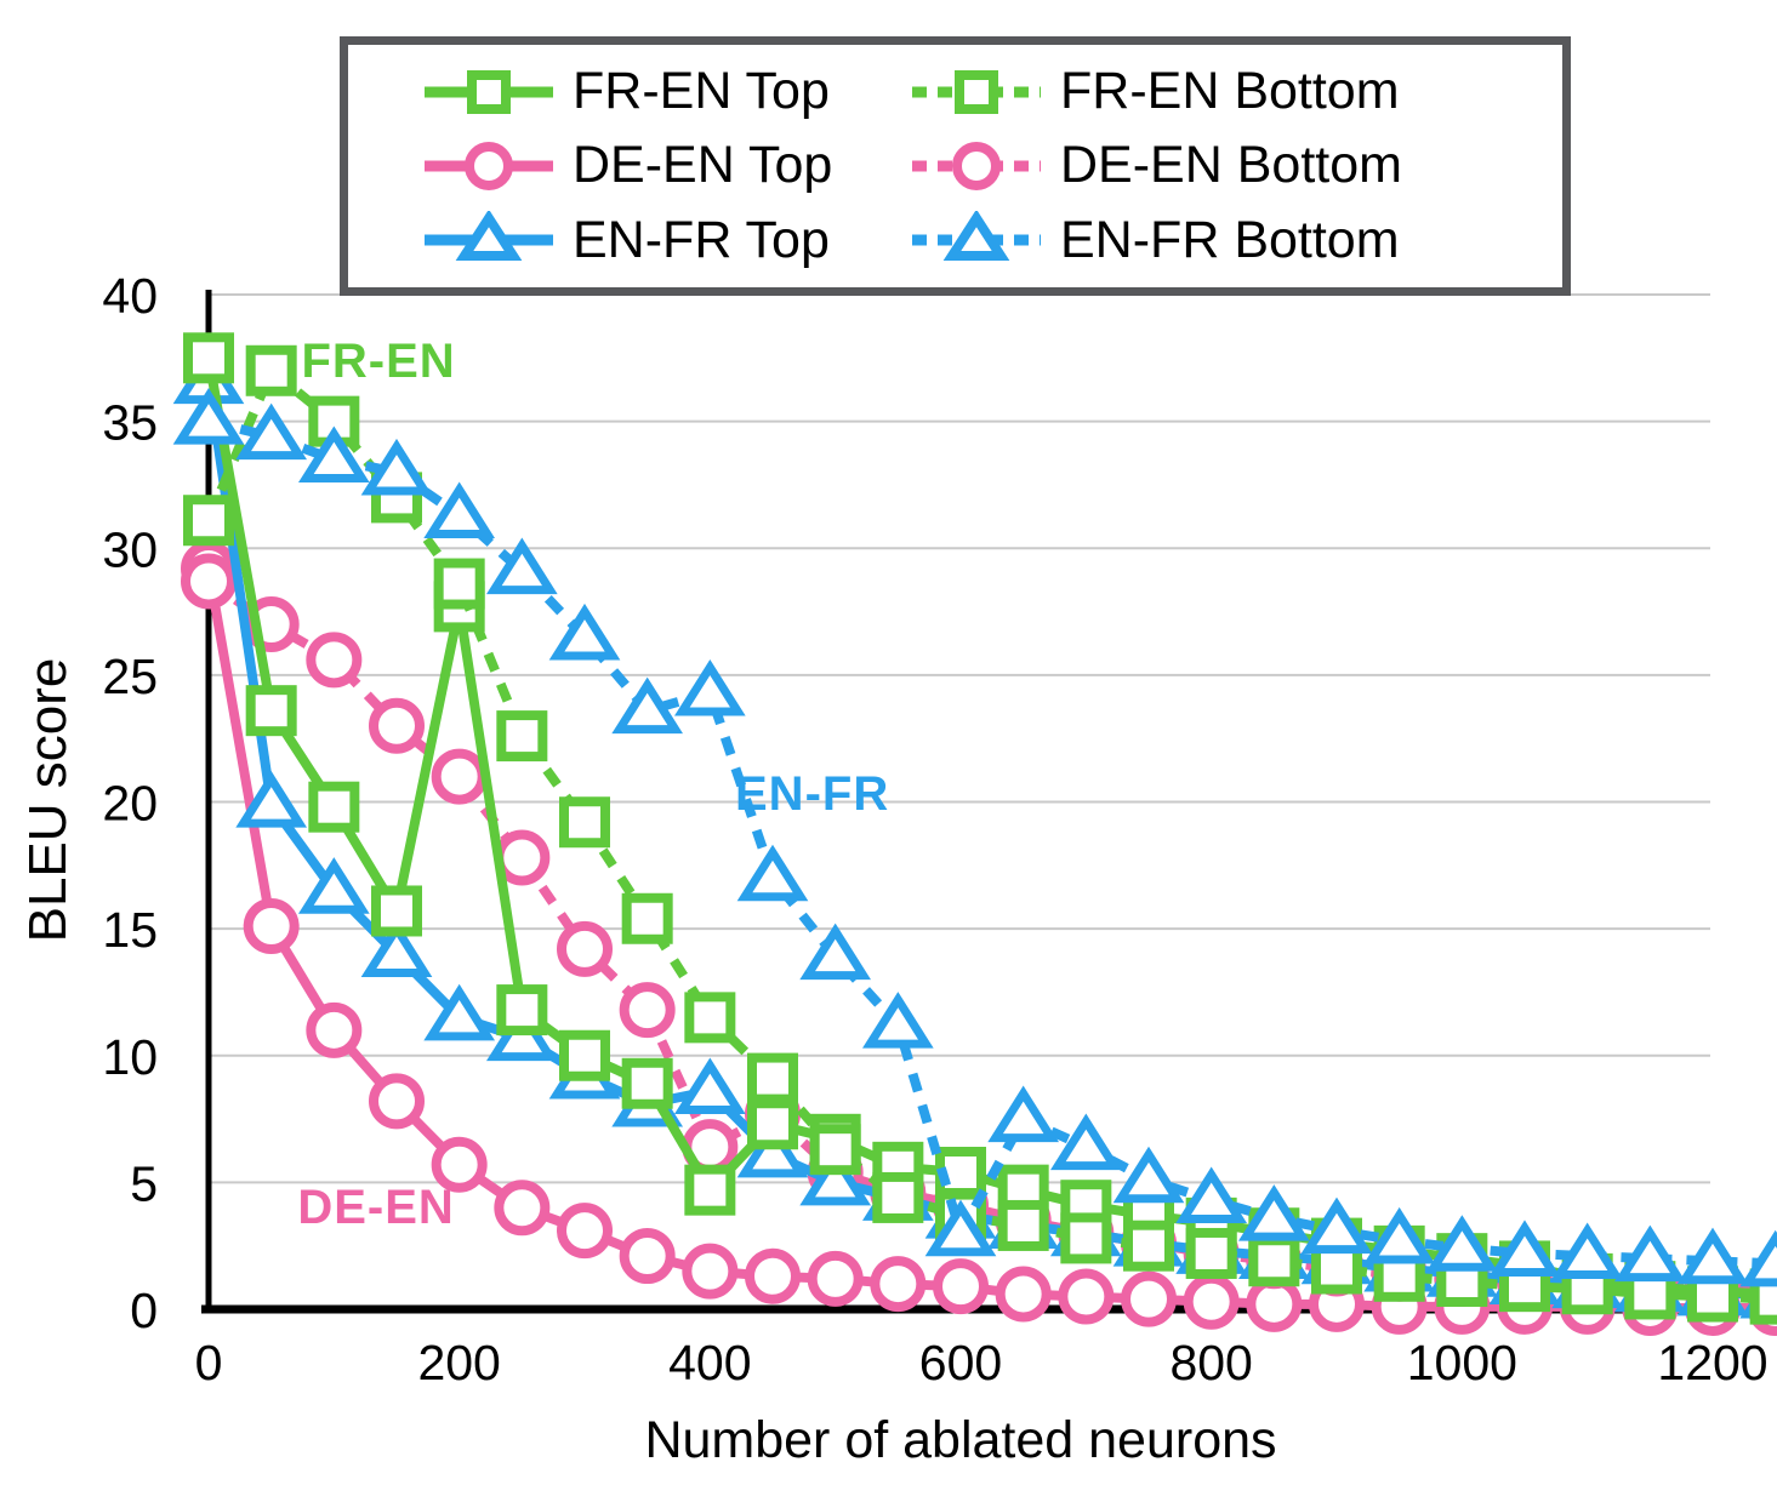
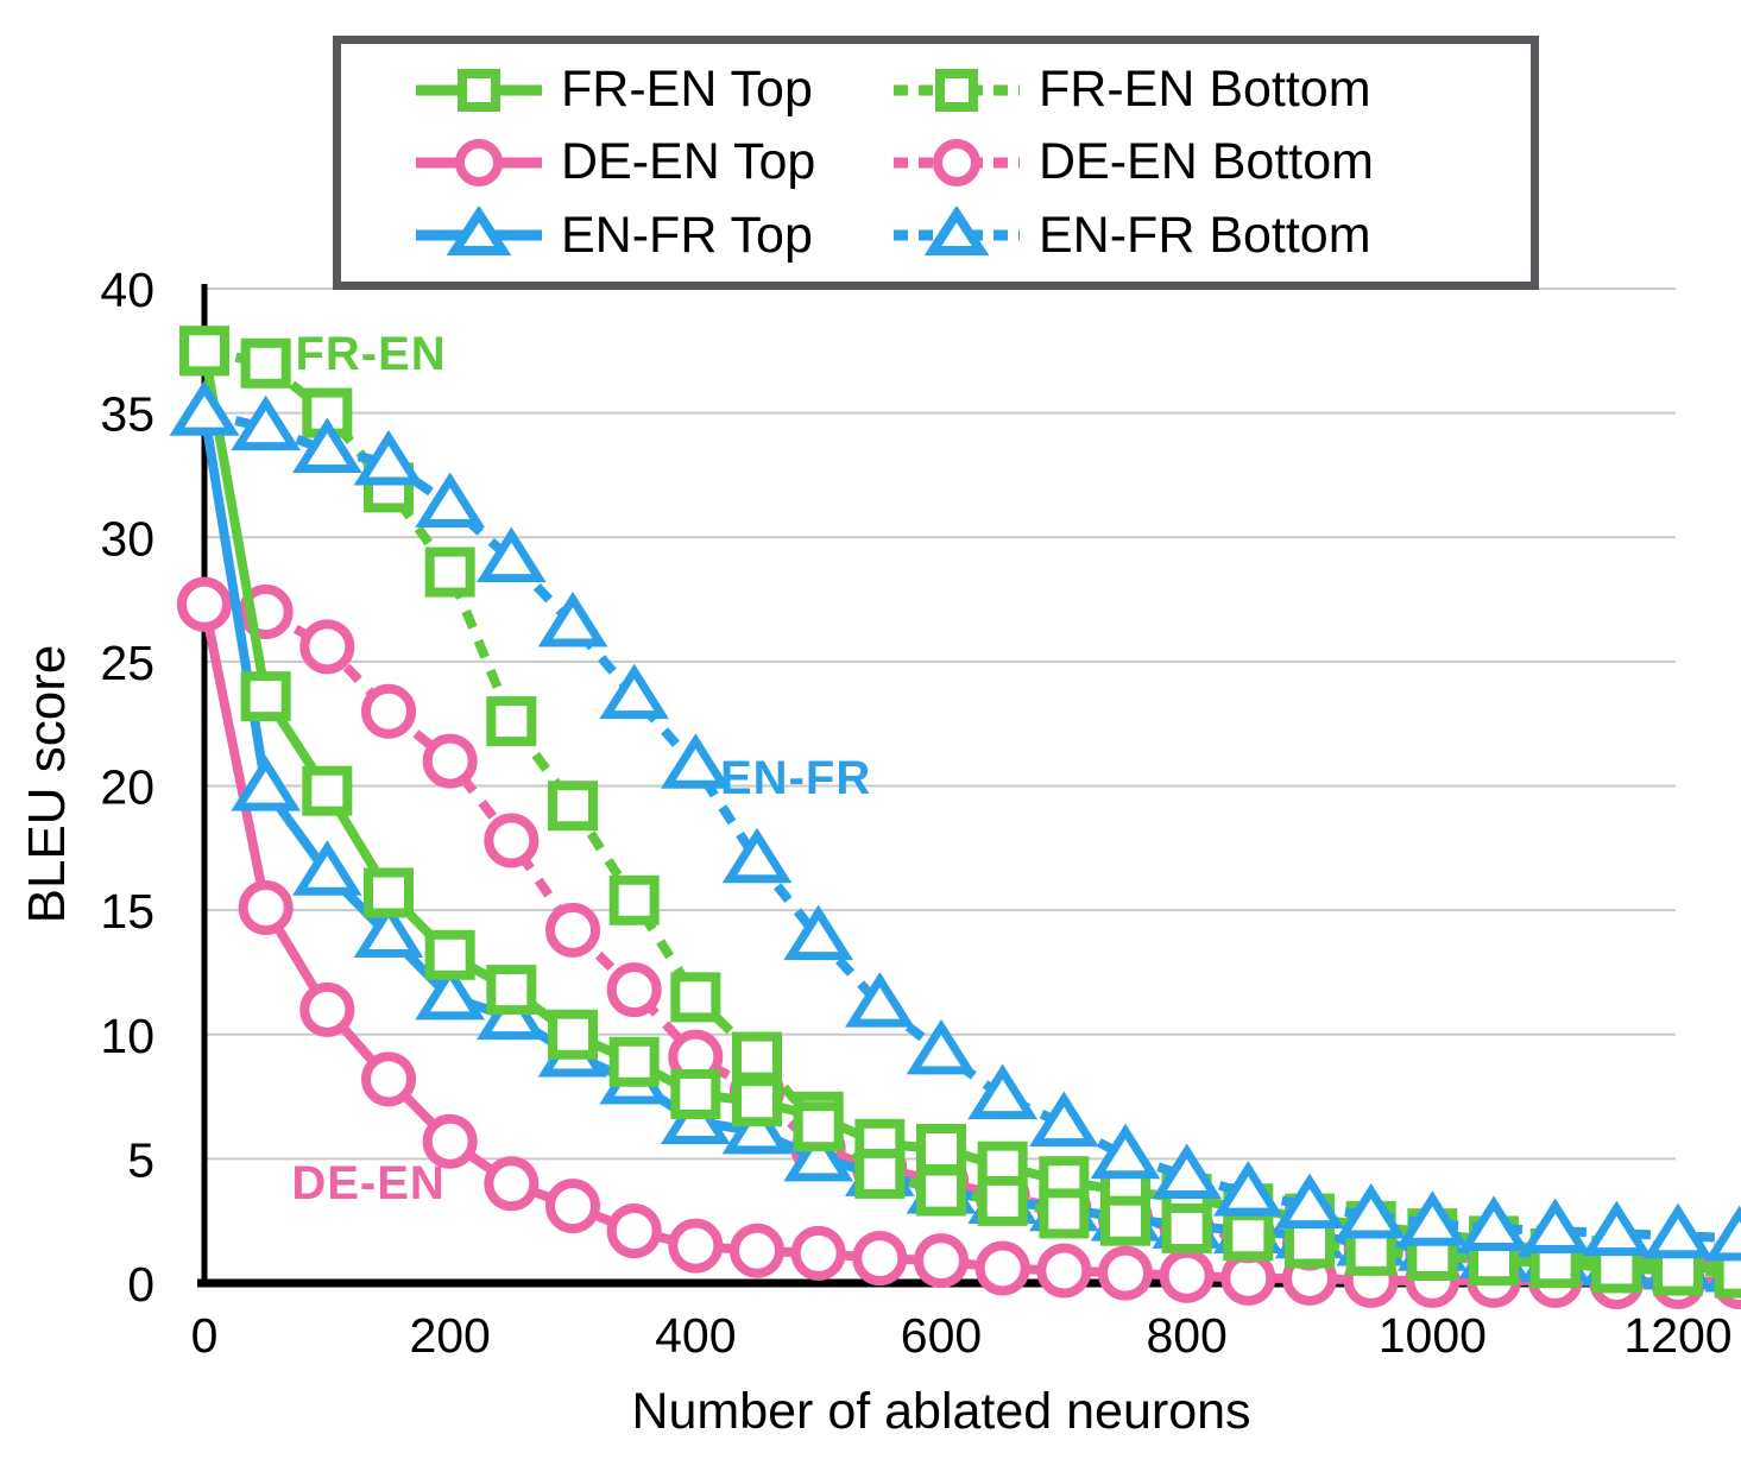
FR-EN Bottom/0: 31.1 -> 37.5
DE-EN Top/0: 29.2 -> 27.3
DE-EN Bottom/0: 28.7 -> 27.3
EN-FR Top/0: 36.6 -> 35.0
FR-EN Top/200: 27.7 -> 13.2
FR-EN Top/400: 4.7 -> 7.6
DE-EN Bottom/400: 6.4 -> 9.1
EN-FR Top/400: 8.6 -> 6.5
EN-FR Bottom/400: 24.3 -> 20.8
EN-FR Bottom/600: 3.0 -> 9.3
